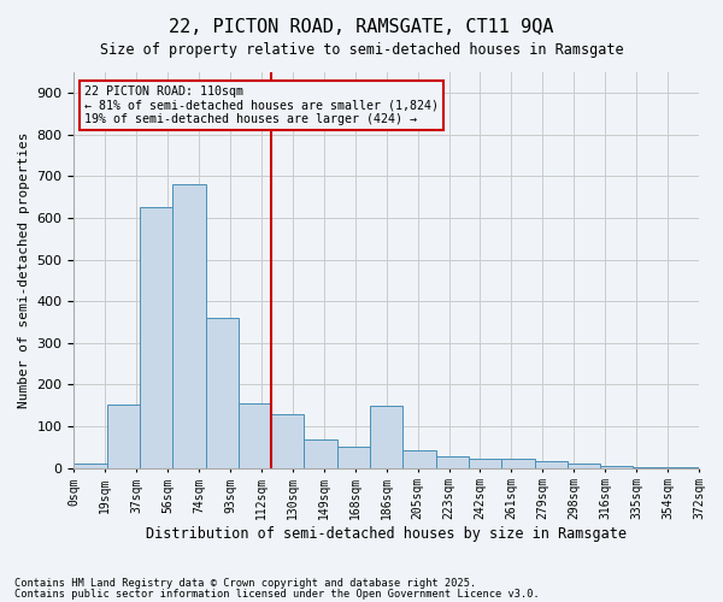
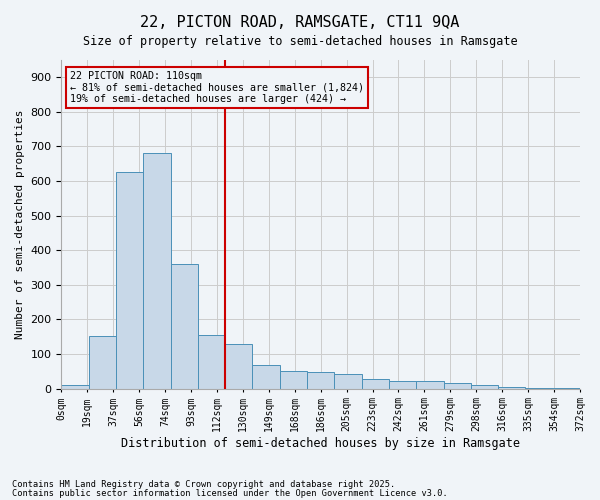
186sqm: 150 -> 47
